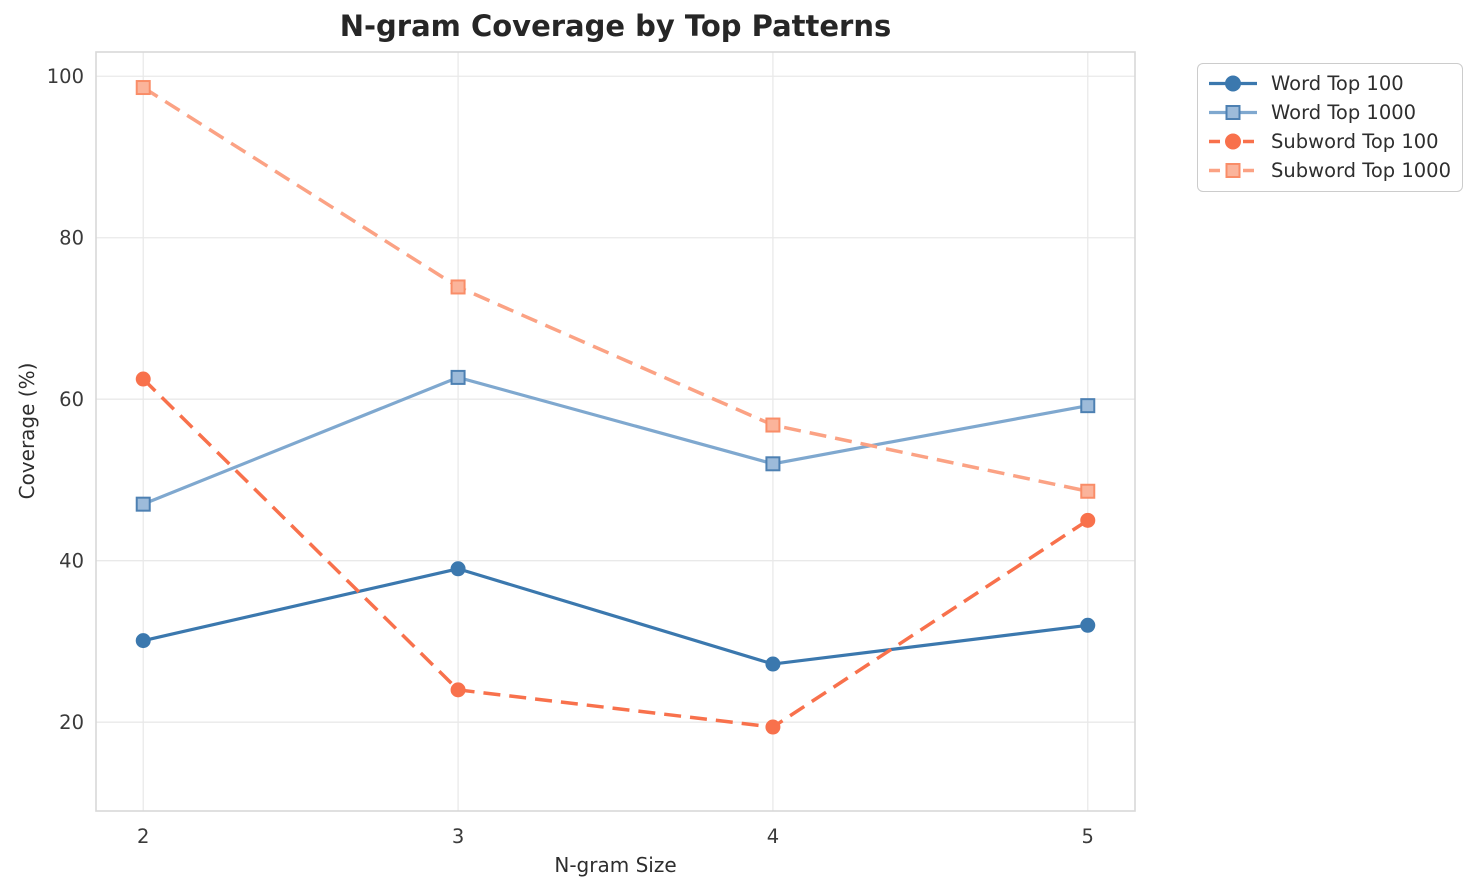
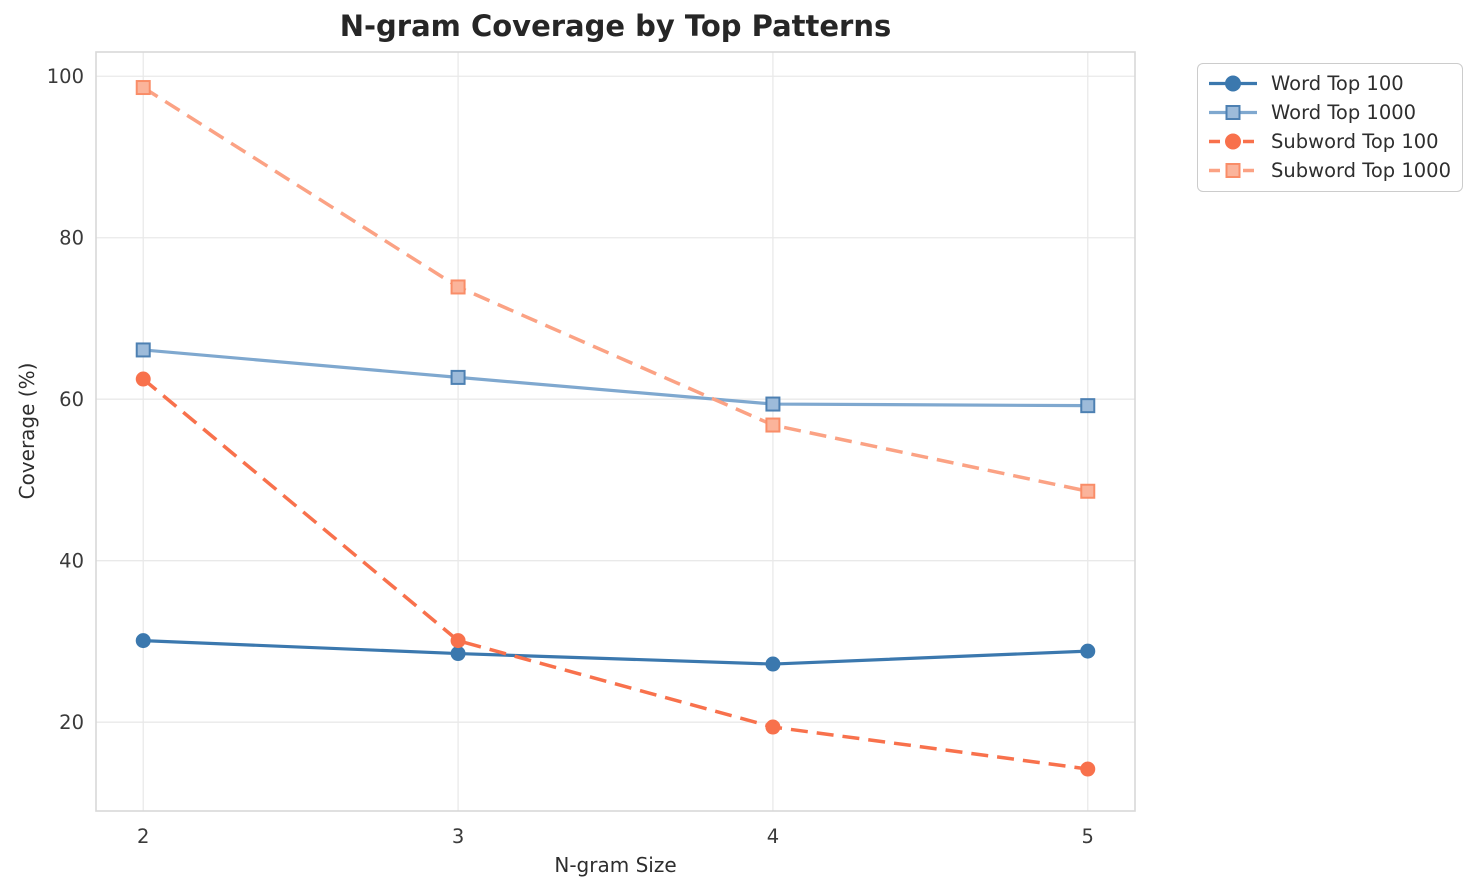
Word Top 1000/2: 47 -> 66
Word Top 100/3: 39 -> 28
Subword Top 100/3: 24 -> 30
Word Top 1000/4: 52 -> 59
Word Top 100/5: 32 -> 29
Subword Top 100/5: 45 -> 14
